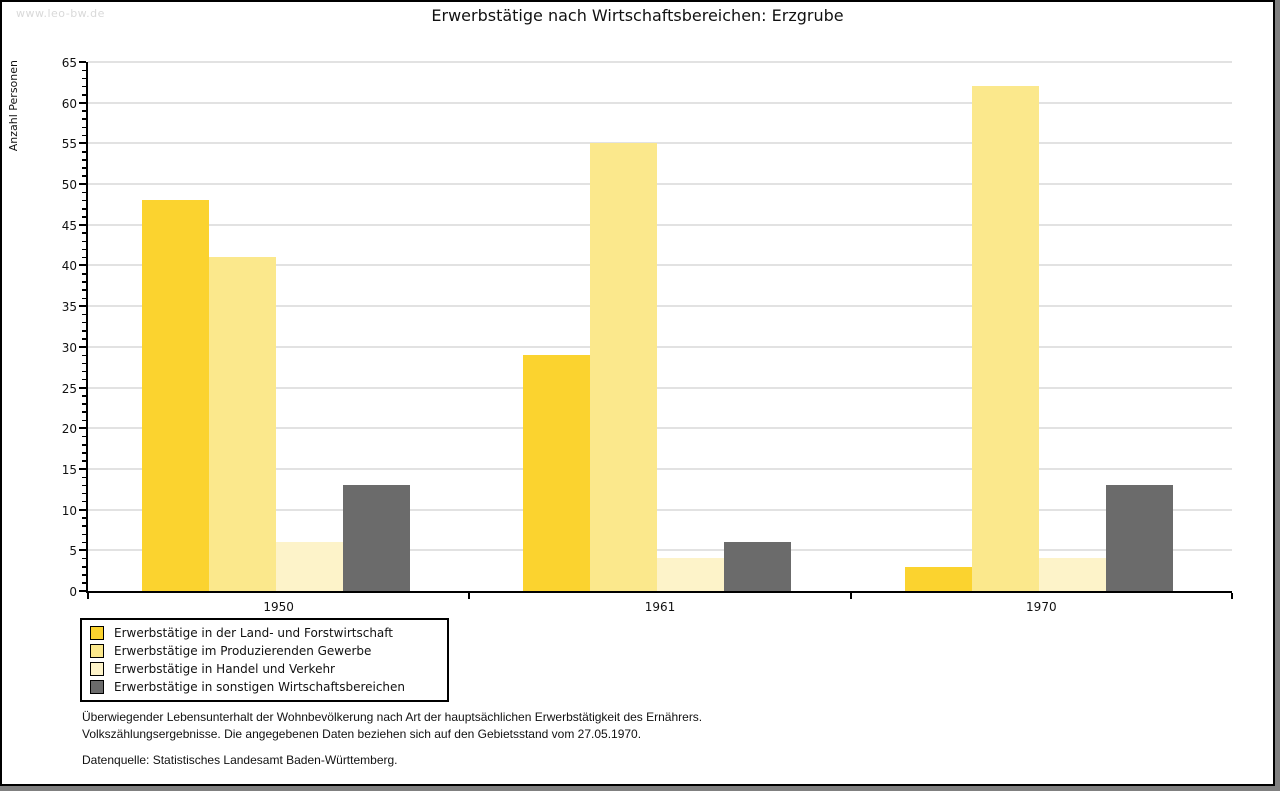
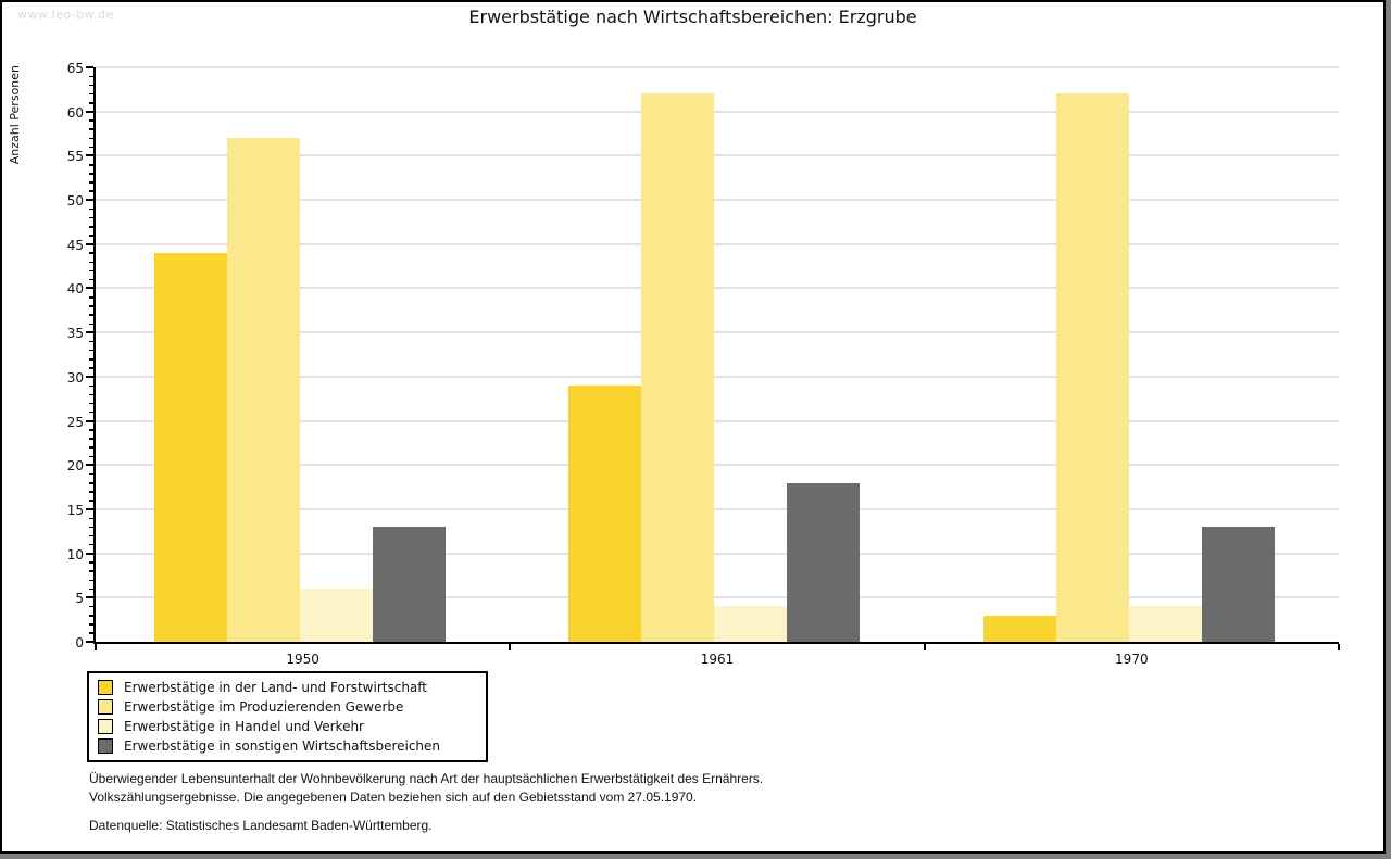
Erwerbstätige in der Land- und Forstwirtschaft/1950: 48 -> 44
Erwerbstätige im Produzierenden Gewerbe/1950: 41 -> 57
Erwerbstätige im Produzierenden Gewerbe/1961: 55 -> 62
Erwerbstätige in sonstigen Wirtschaftsbereichen/1961: 6 -> 18
